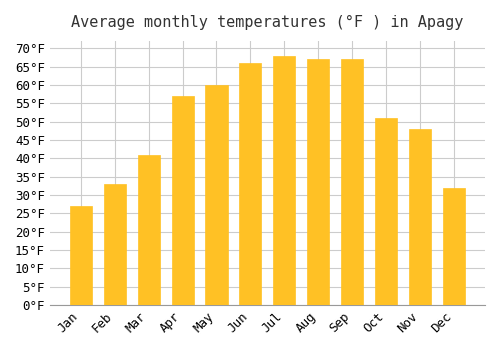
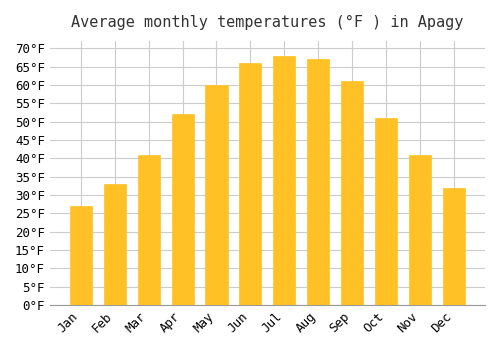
Apr: 57°F -> 52°F
Sep: 67°F -> 61°F
Nov: 48°F -> 41°F
